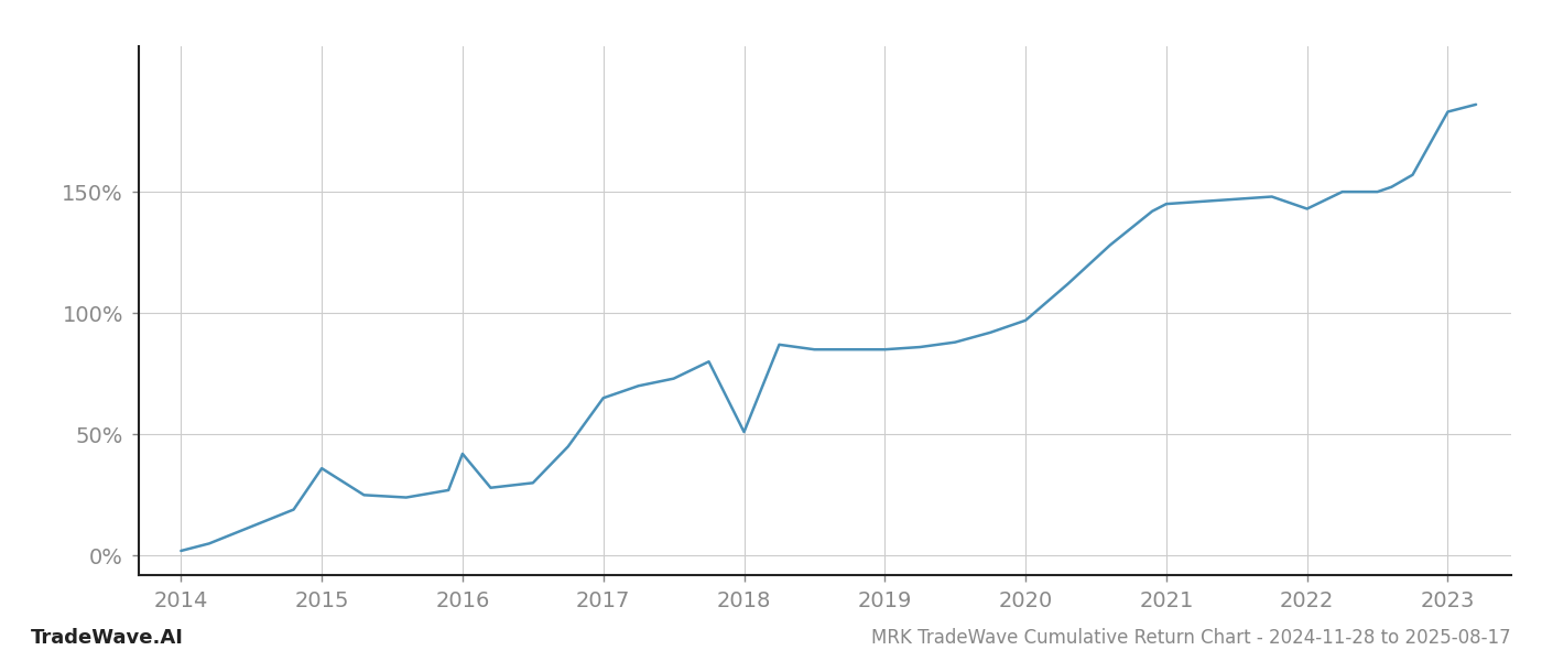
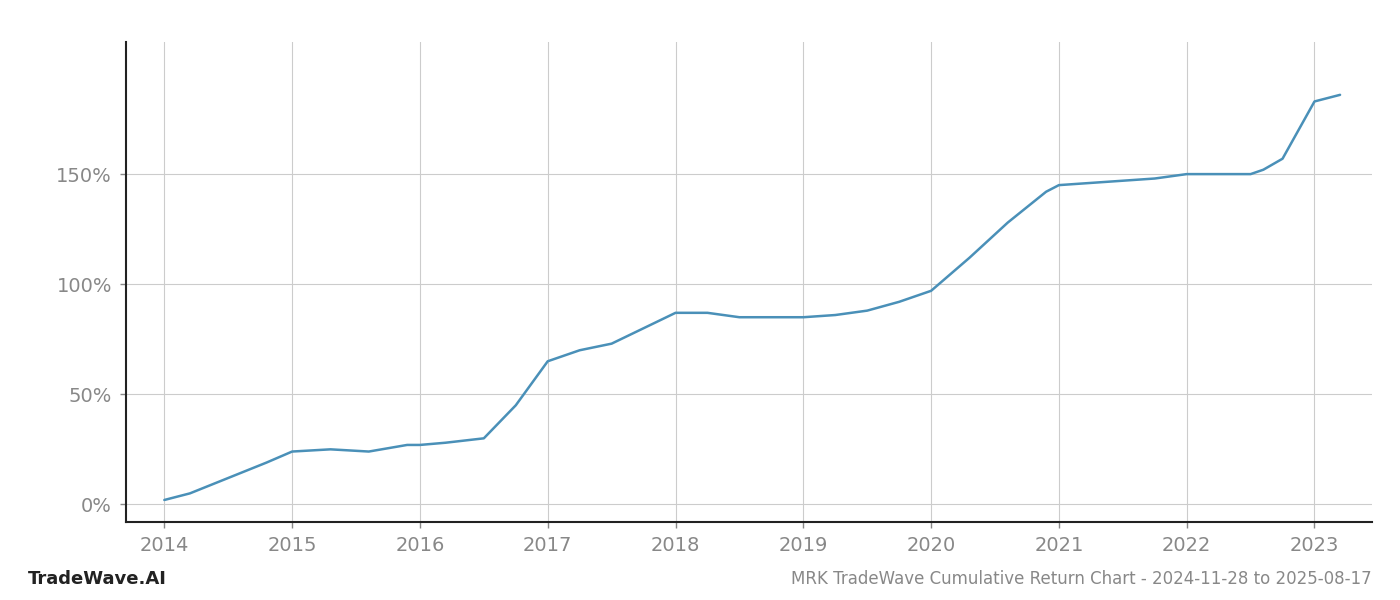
2015: 36% -> 24%
2016: 42% -> 27%
2018: 51% -> 87%
2022: 143% -> 150%
